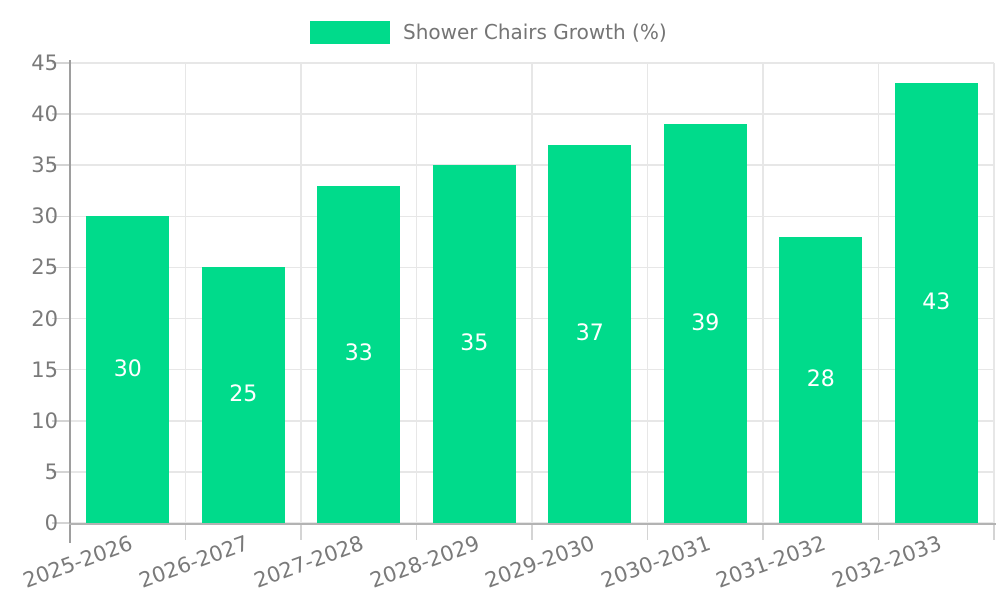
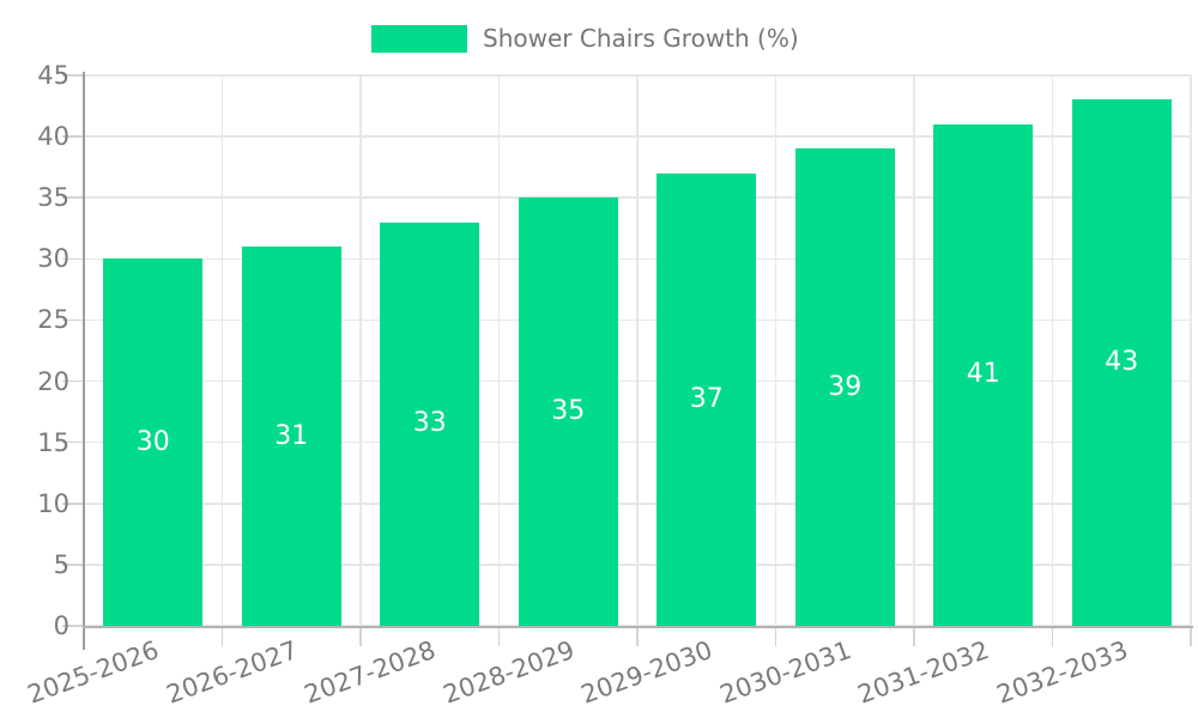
2026-2027: 25 -> 31
2031-2032: 28 -> 41
